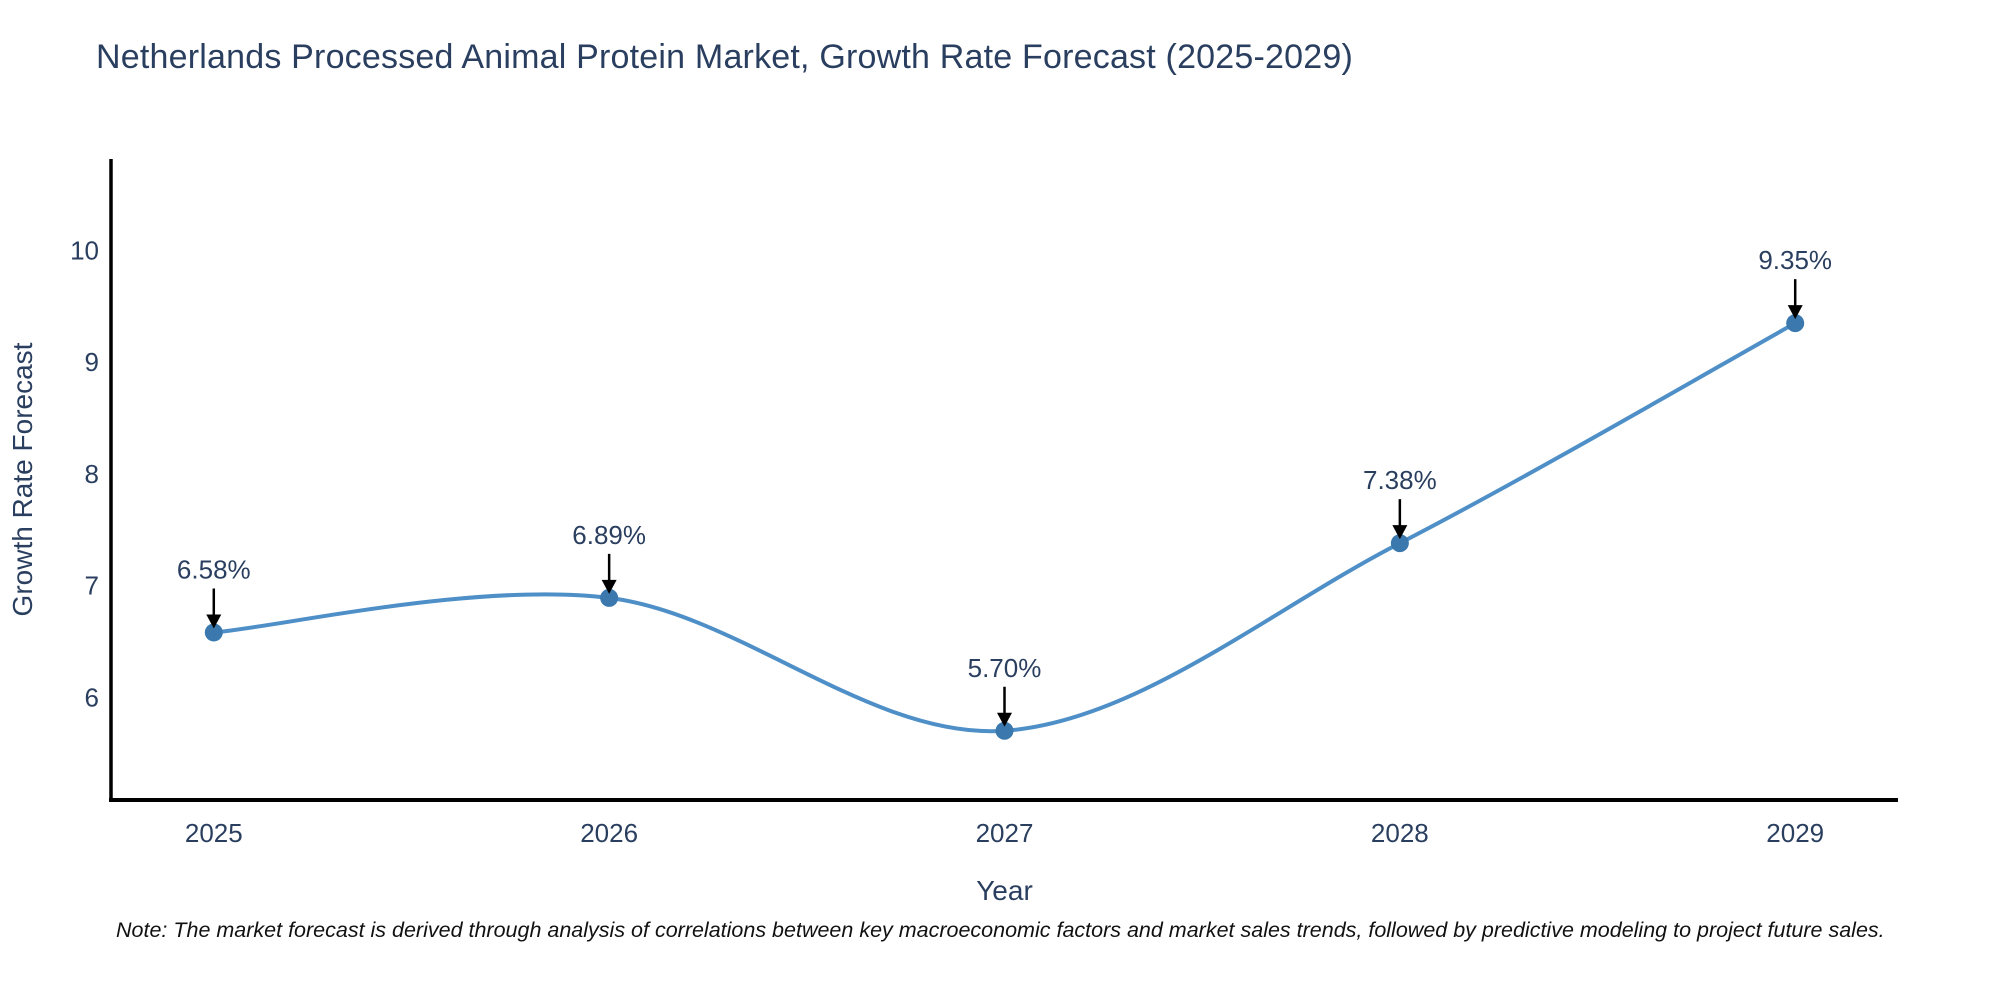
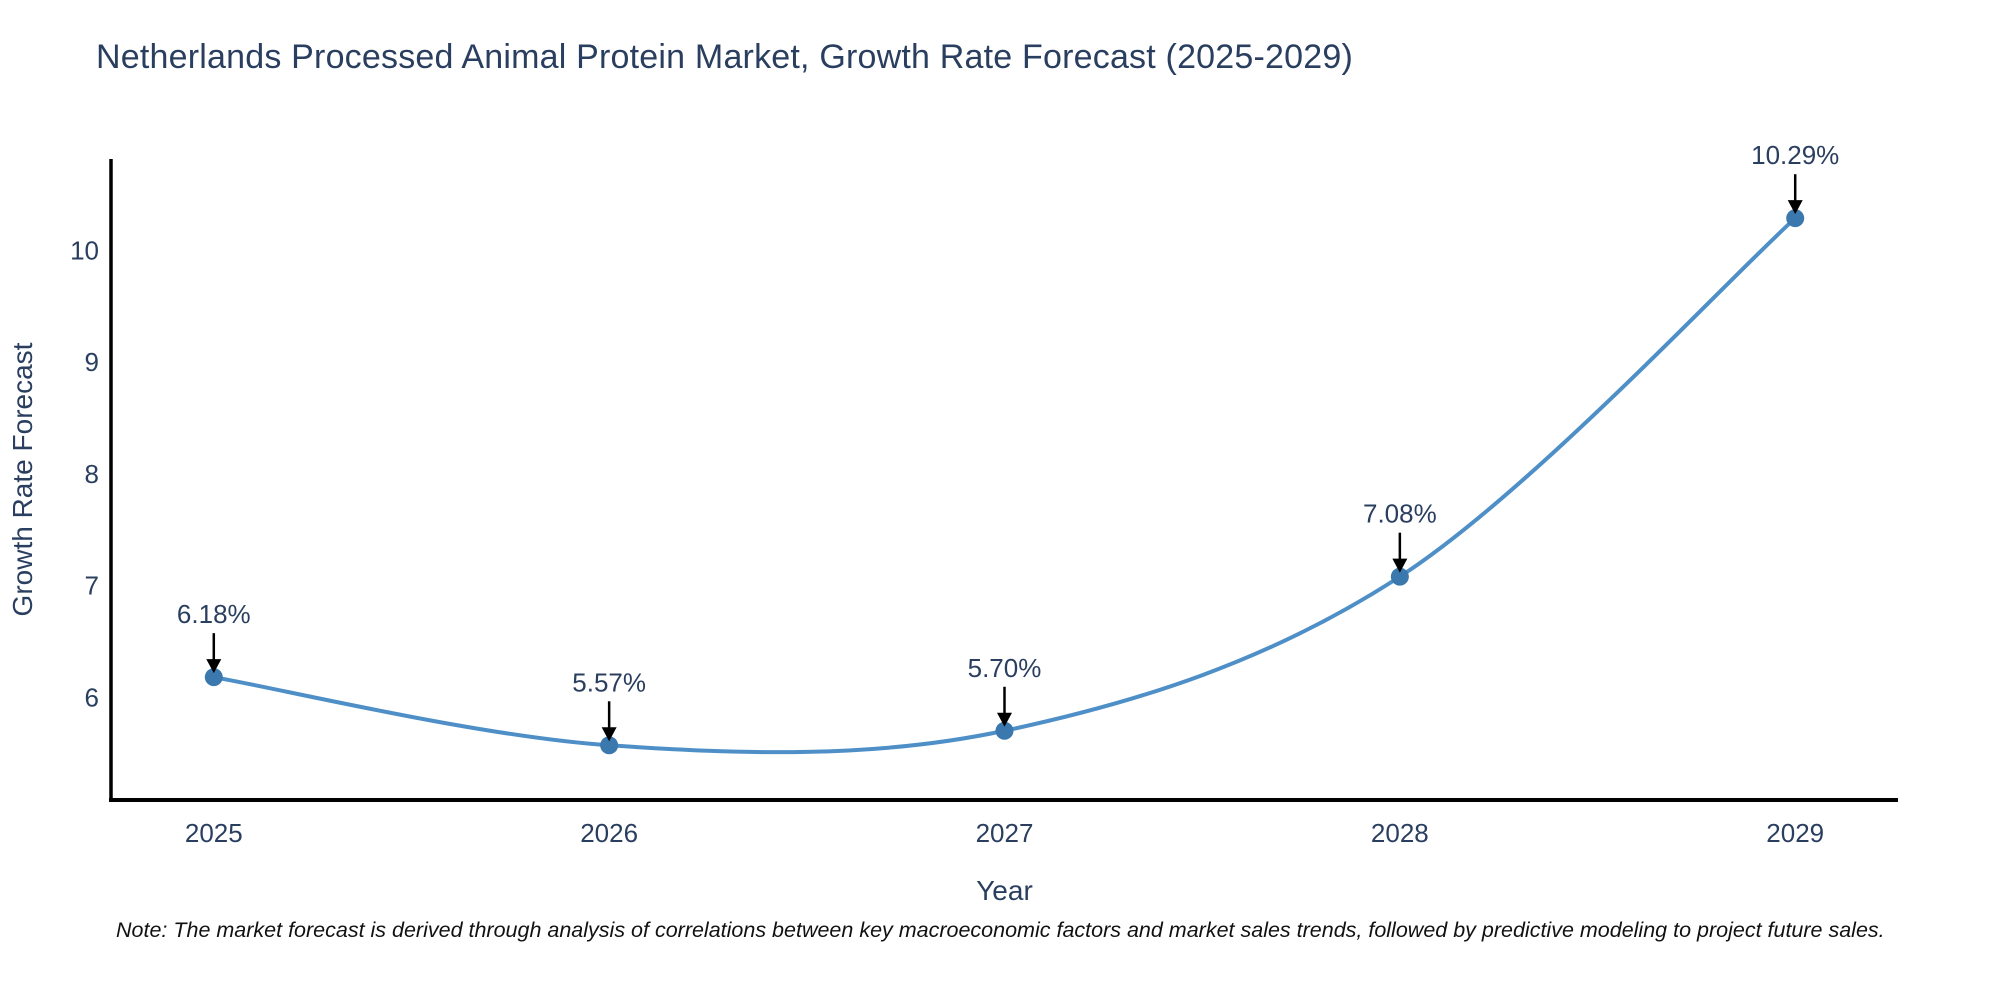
2025: 6.58% -> 6.18%
2026: 6.89% -> 5.57%
2028: 7.38% -> 7.08%
2029: 9.35% -> 10.29%
